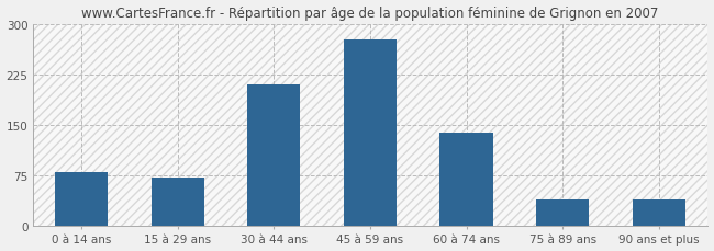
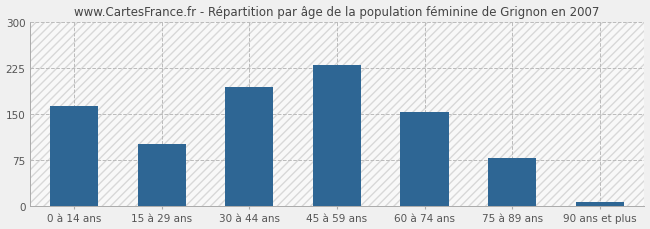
0 à 14 ans: 80 -> 163
15 à 29 ans: 72 -> 100
30 à 44 ans: 210 -> 193
45 à 59 ans: 276 -> 230
60 à 74 ans: 138 -> 152
75 à 89 ans: 38 -> 78
90 ans et plus: 38 -> 7
